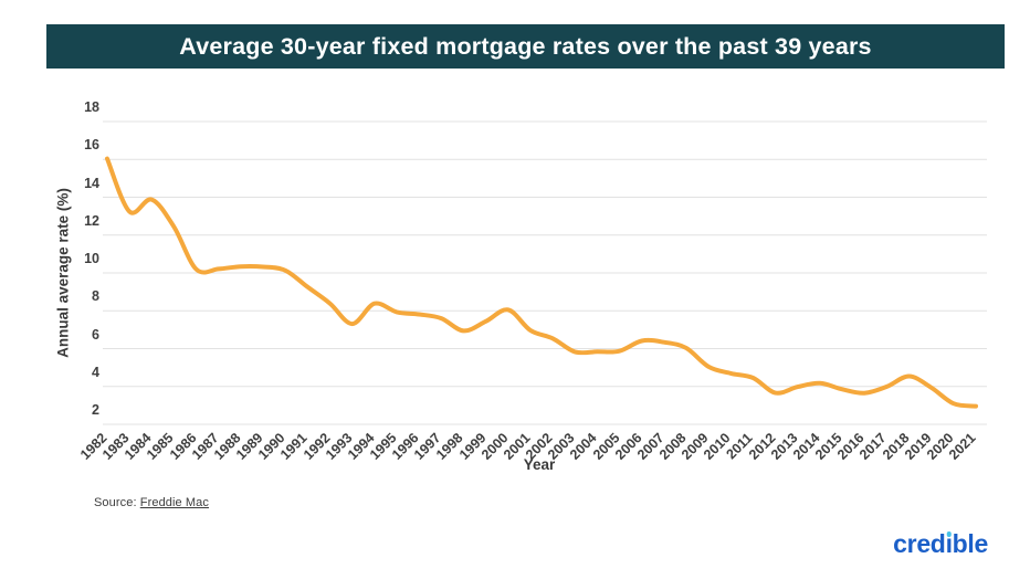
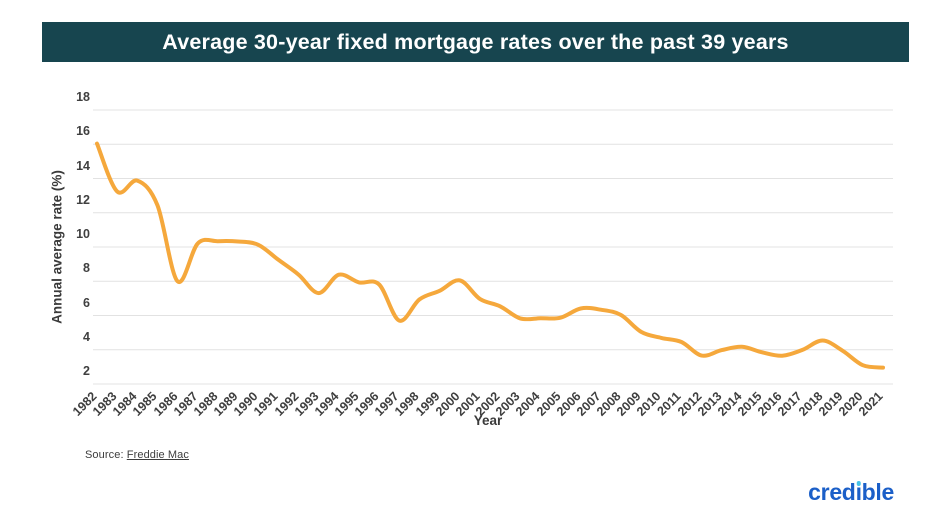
1986: 10.2 -> 8.0
1997: 7.6 -> 5.7
